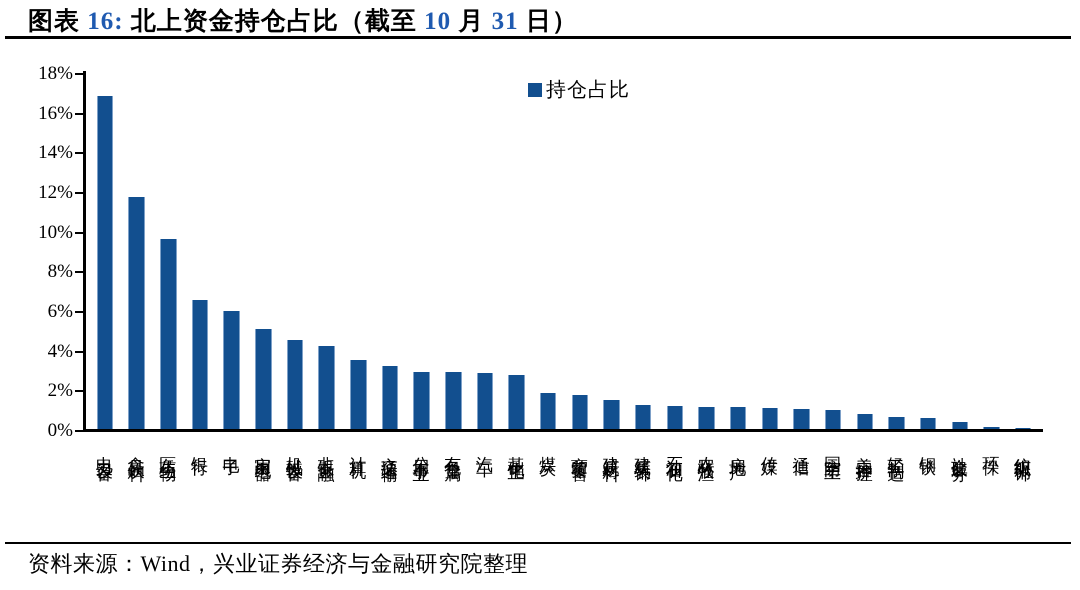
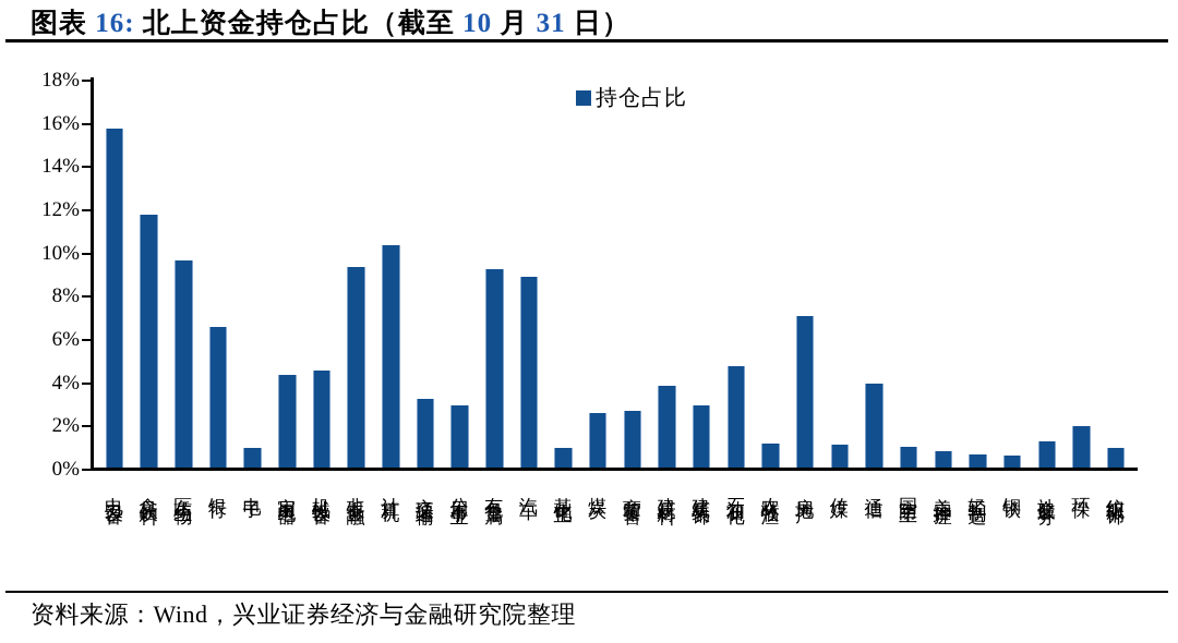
电力设备: 16.9% -> 15.8%
电子: 6.0% -> 1.0%
家用电器: 5.2% -> 4.4%
非银金融: 4.3% -> 9.4%
计算机: 3.6% -> 10.4%
有色金属: 3.0% -> 9.3%
汽车: 2.9% -> 8.9%
基础化工: 2.8% -> 1.0%
煤炭: 1.9% -> 2.6%
商贸零售: 1.8% -> 2.7%
建筑材料: 1.6% -> 3.9%
建筑装饰: 1.3% -> 3.0%
石油石化: 1.2% -> 4.8%
房地产: 1.2% -> 7.1%
通信: 1.1% -> 4.0%
社会服务: 0.5% -> 1.3%
环保: 0.2% -> 2.0%
纺织服饰: 0.1% -> 1.0%
